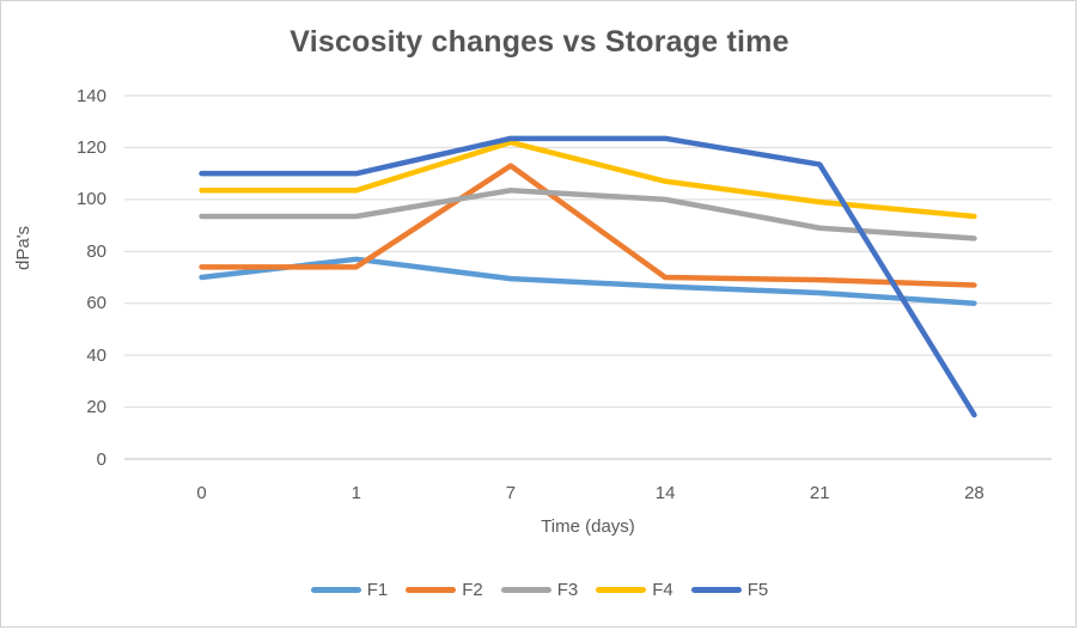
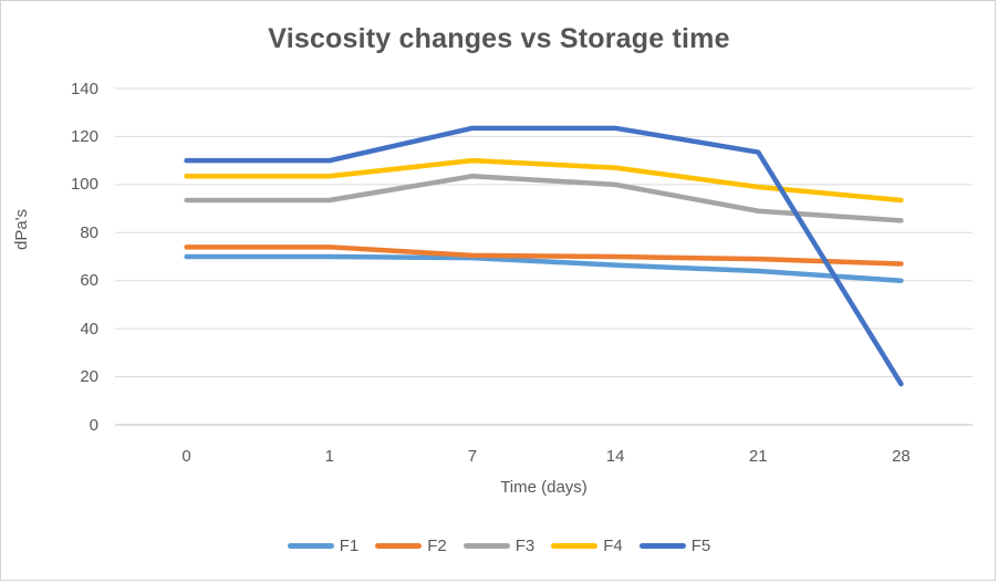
F1/1: 77 -> 70
F2/7: 113 -> 70
F4/7: 122 -> 110
